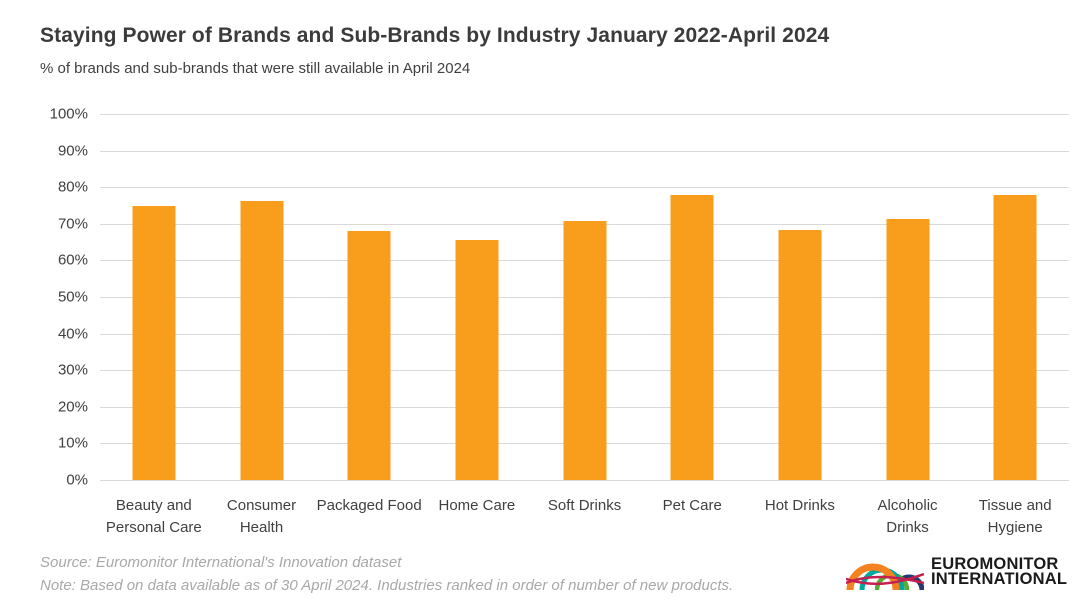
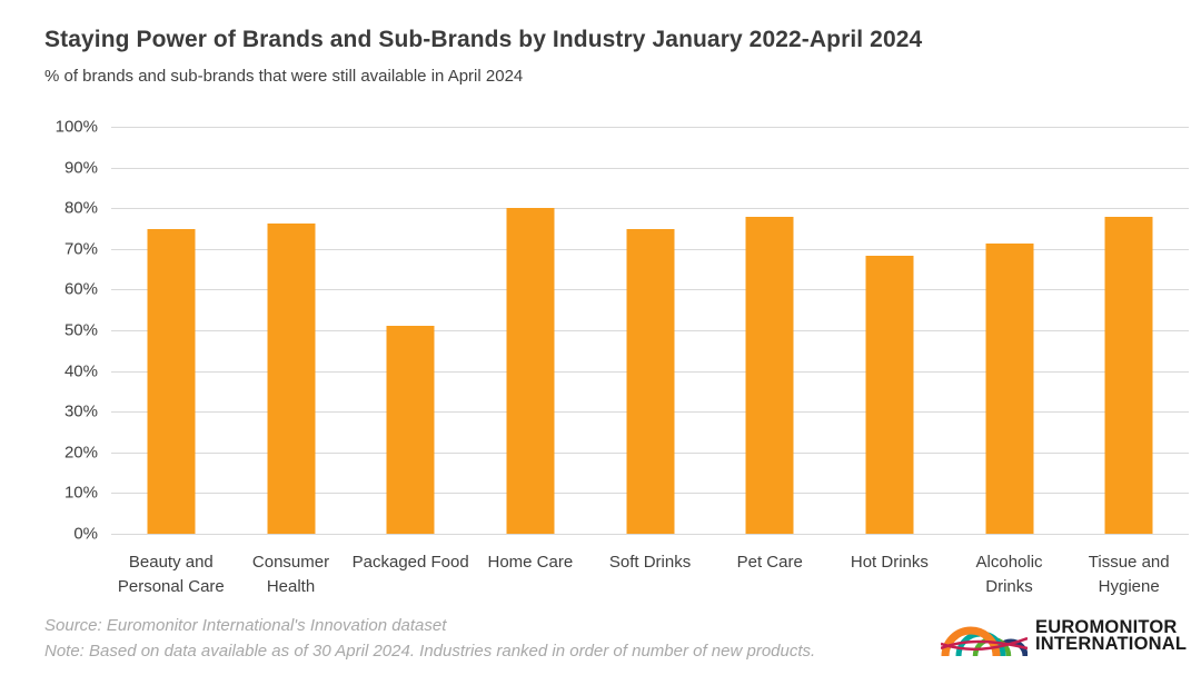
Packaged Food: 68% -> 51%
Home Care: 66% -> 80%
Soft Drinks: 71% -> 75%
